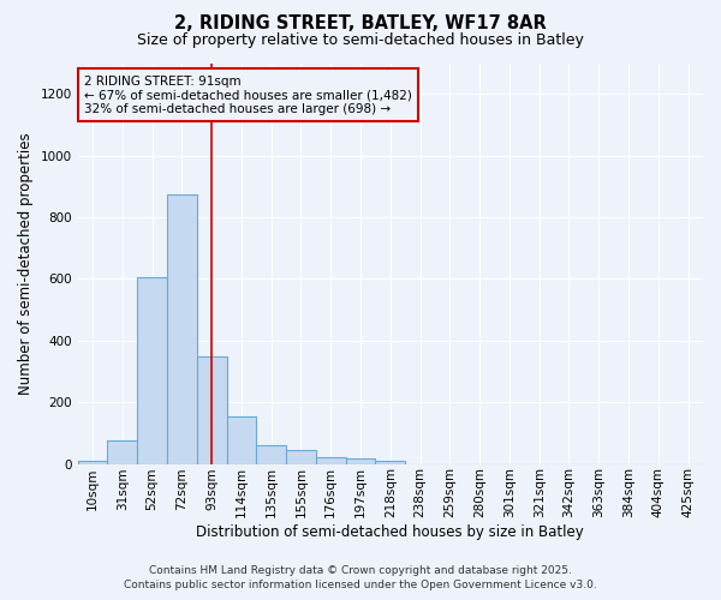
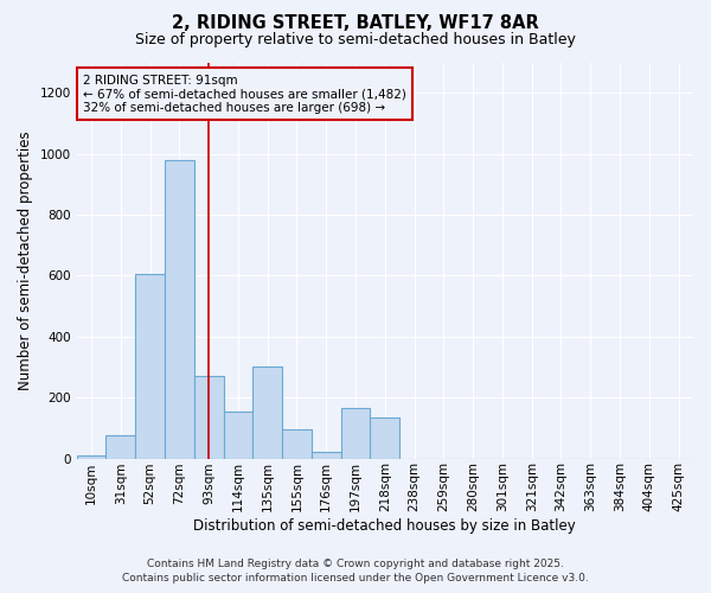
72sqm: 875 -> 980
93sqm: 348 -> 270
135sqm: 62 -> 300
155sqm: 43 -> 95
197sqm: 18 -> 165
218sqm: 8 -> 135
